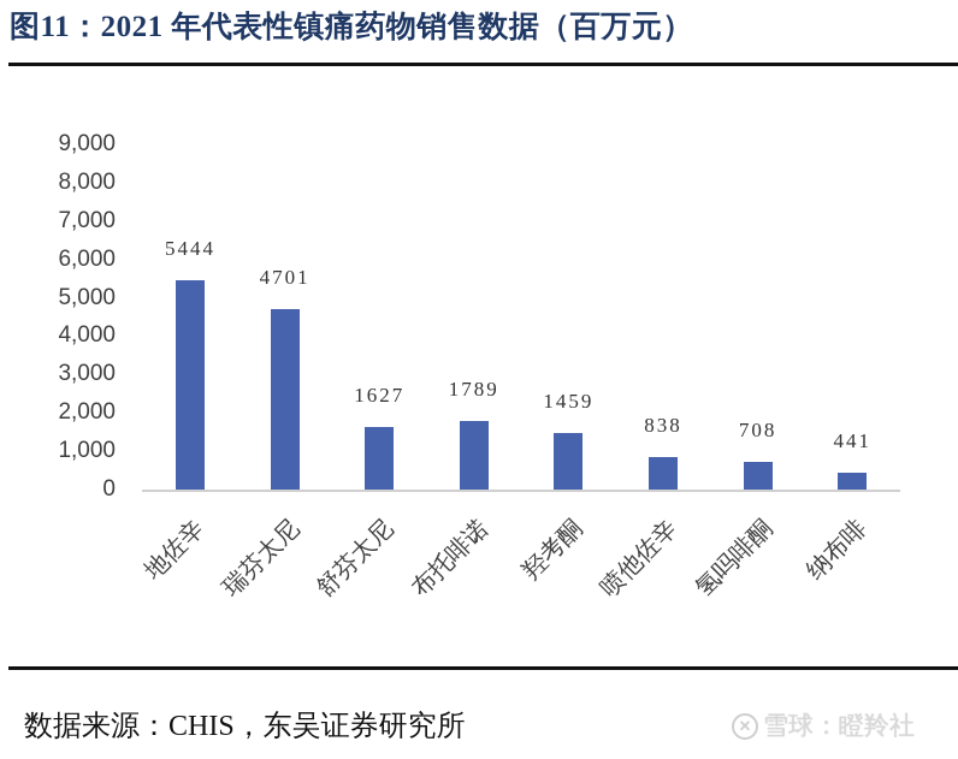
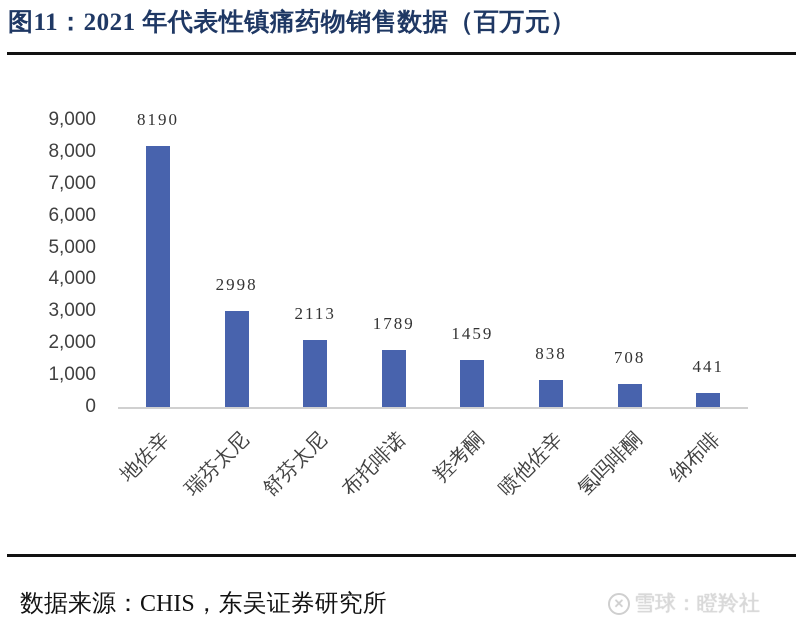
地佐辛: 5444 -> 8190
瑞芬太尼: 4701 -> 2998
舒芬太尼: 1627 -> 2113
